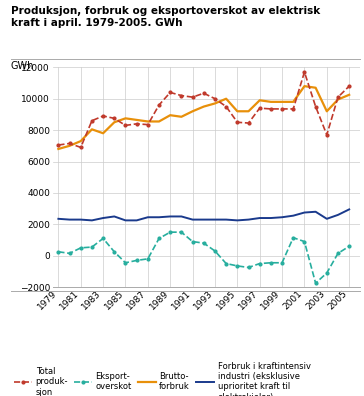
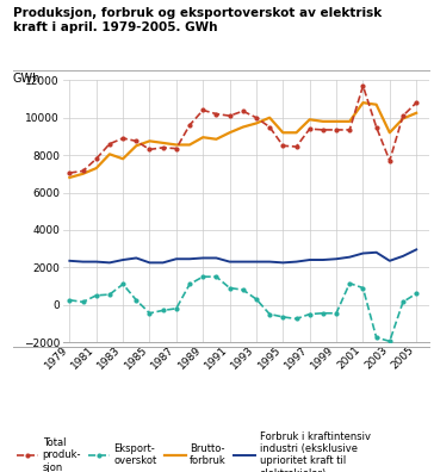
Total produk- sjon/1981: 6900 -> 7800
Eksport- overskot/2003: -1100 -> -2000
